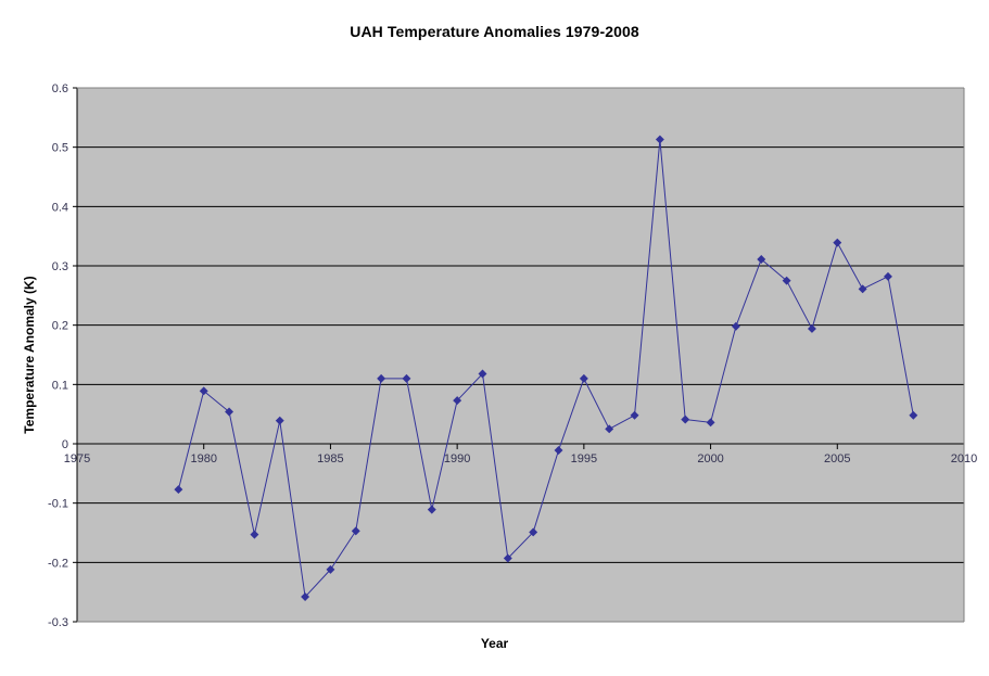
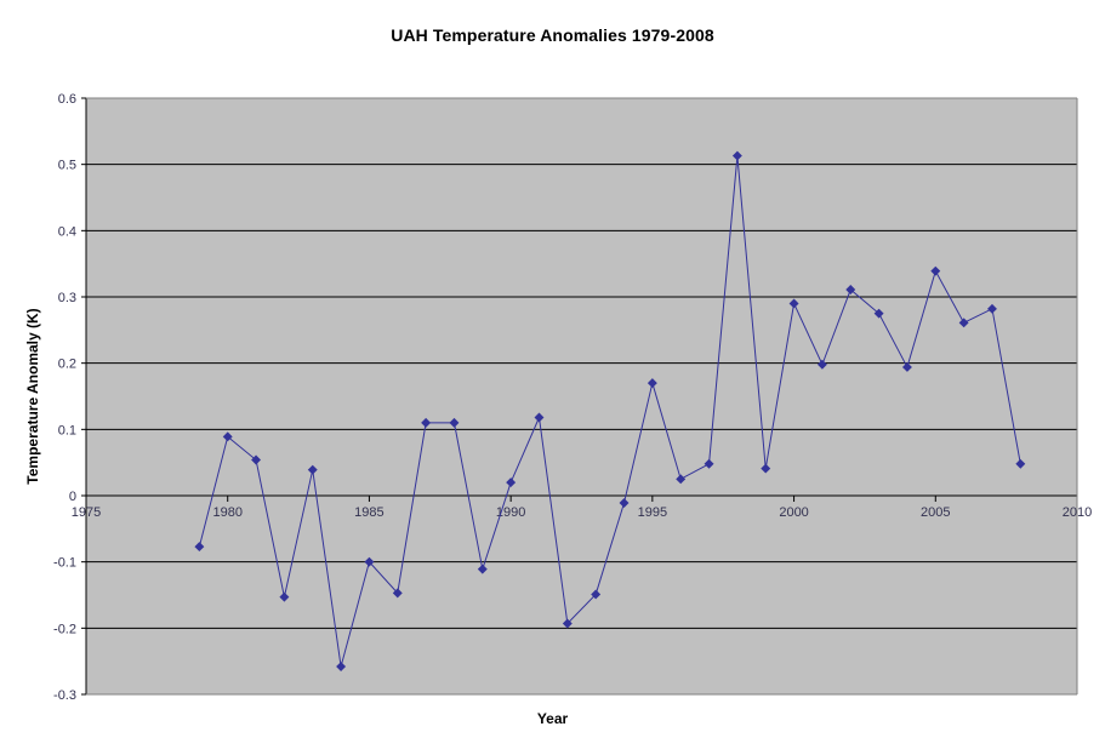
1985: -0.21 -> -0.10
1990: 0.07 -> 0.02
1995: 0.11 -> 0.17
2000: 0.04 -> 0.29
